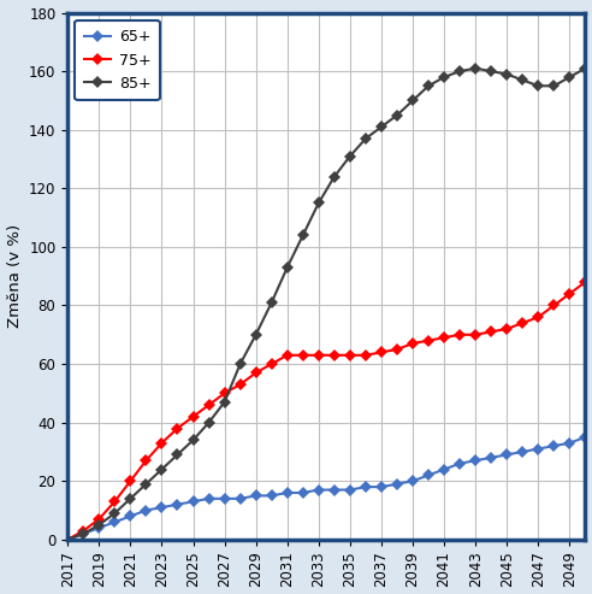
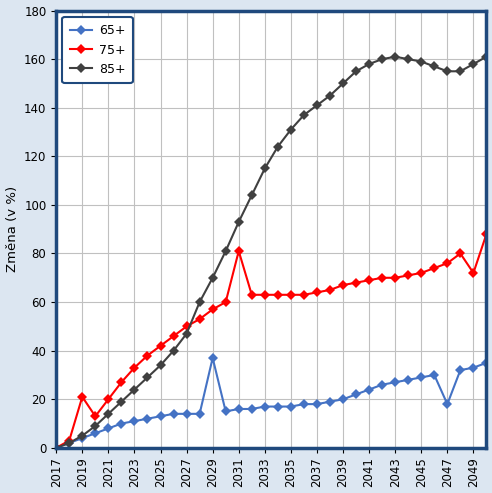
75+/2019: 7 -> 21
65+/2029: 15 -> 37
75+/2031: 63 -> 81
65+/2047: 31 -> 18
75+/2049: 84 -> 72
